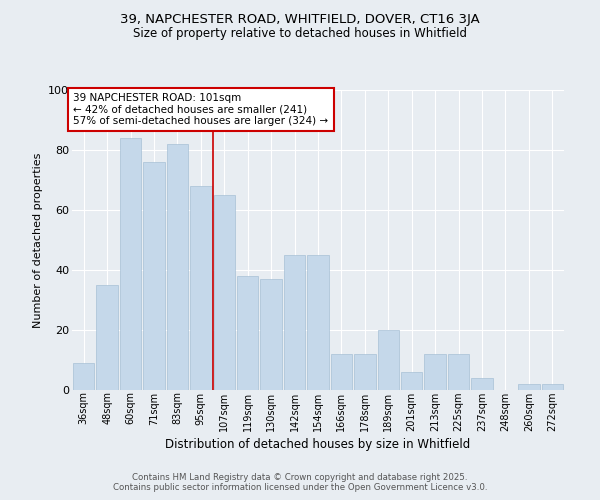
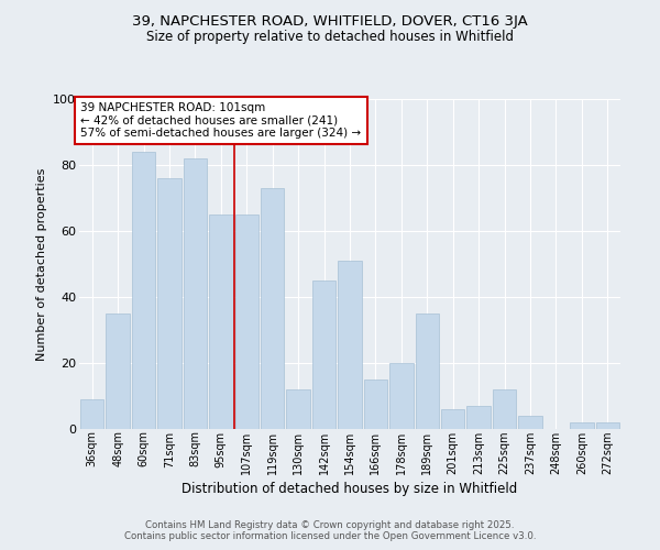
95sqm: 68 -> 65
119sqm: 38 -> 73
130sqm: 37 -> 12
154sqm: 45 -> 51
166sqm: 12 -> 15
178sqm: 12 -> 20
189sqm: 20 -> 35
213sqm: 12 -> 7
